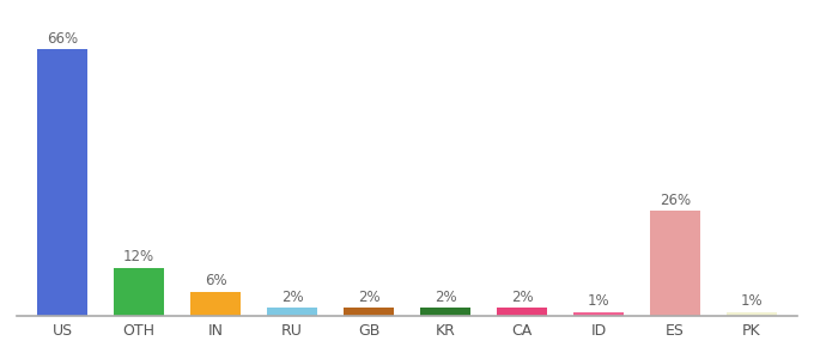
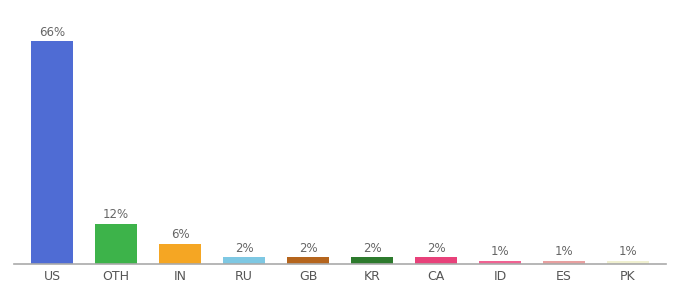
ES: 26% -> 1%
